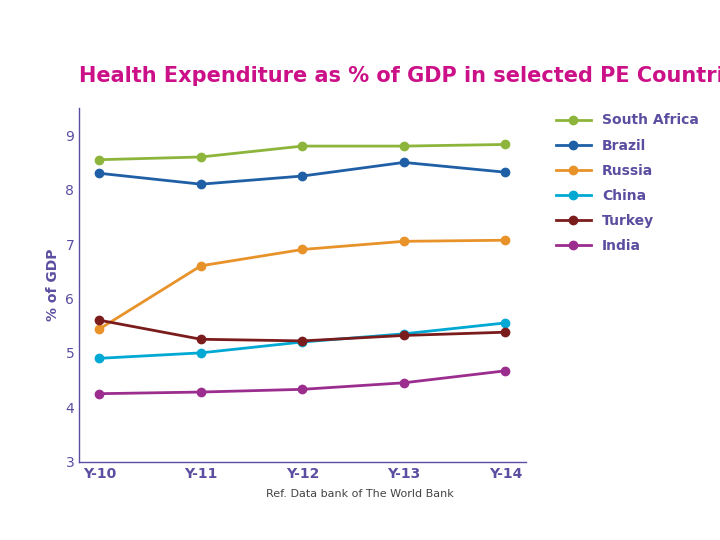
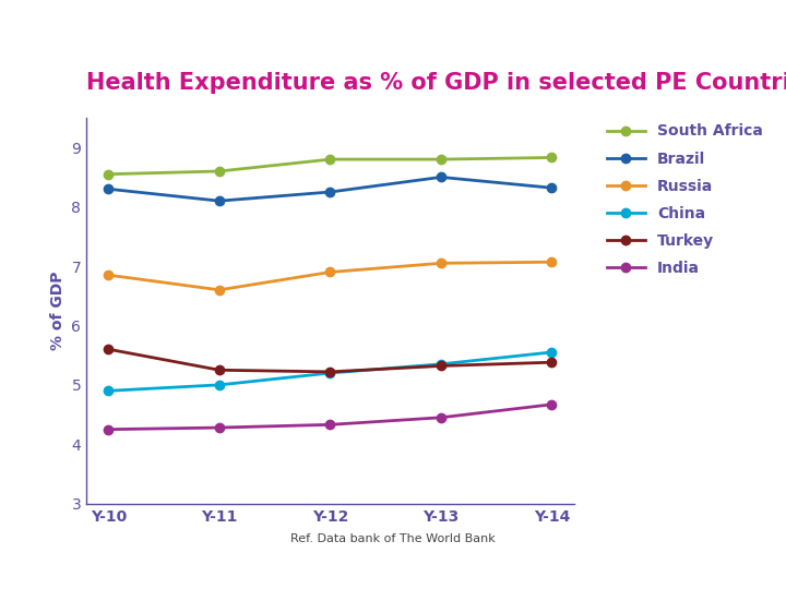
Russia/Y-10: 5.44 -> 6.85
